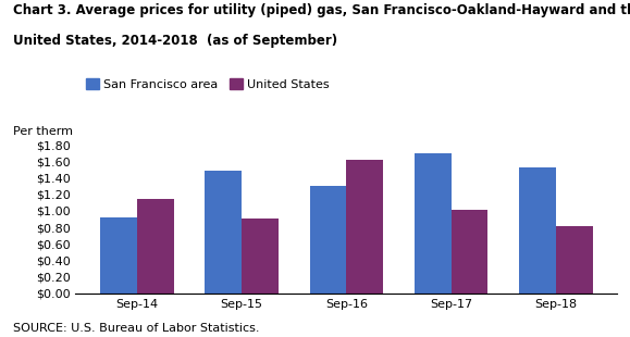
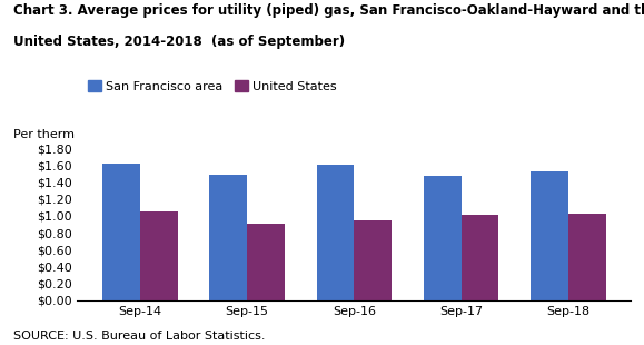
San Francisco area/Sep-14: $0.92 -> $1.62
United States/Sep-14: $1.14 -> $1.05
San Francisco area/Sep-16: $1.30 -> $1.61
United States/Sep-16: $1.62 -> $0.95
San Francisco area/Sep-17: $1.70 -> $1.48
United States/Sep-18: $0.82 -> $1.02
